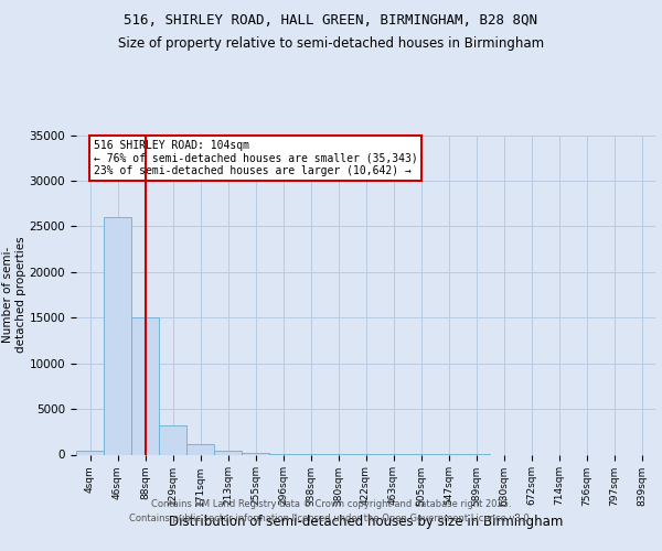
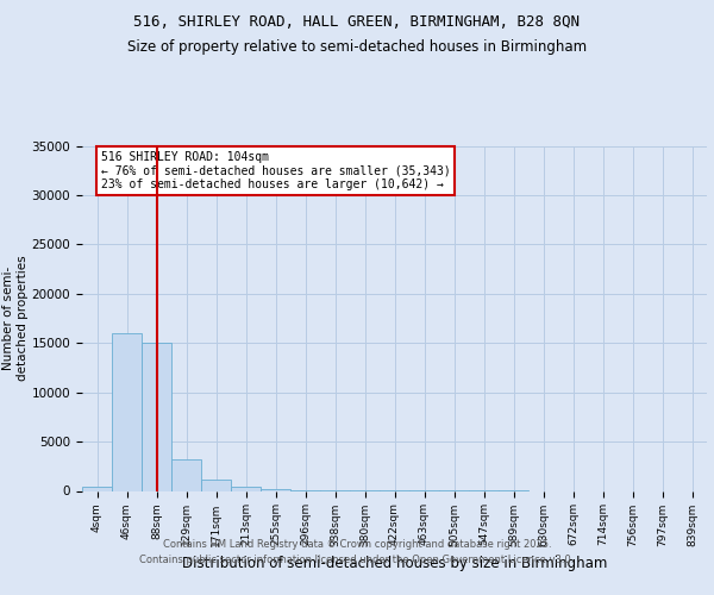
46sqm: 26000 -> 16000
